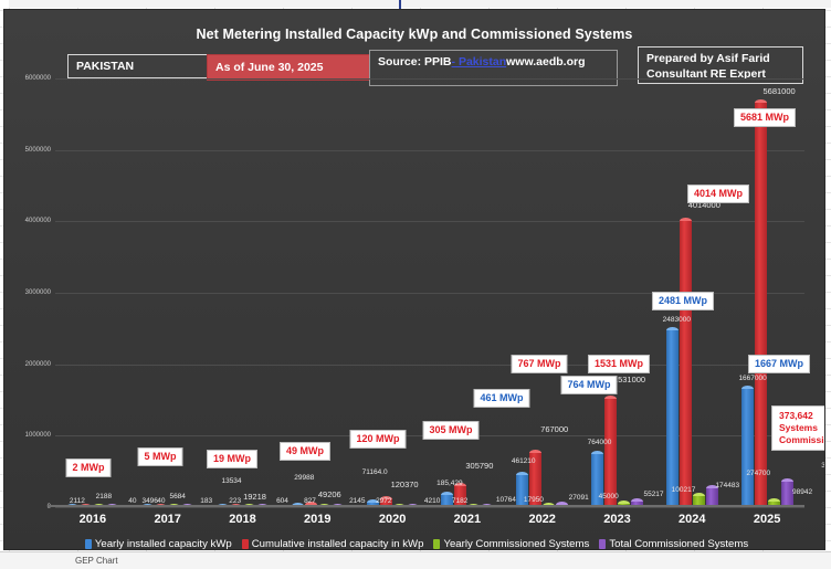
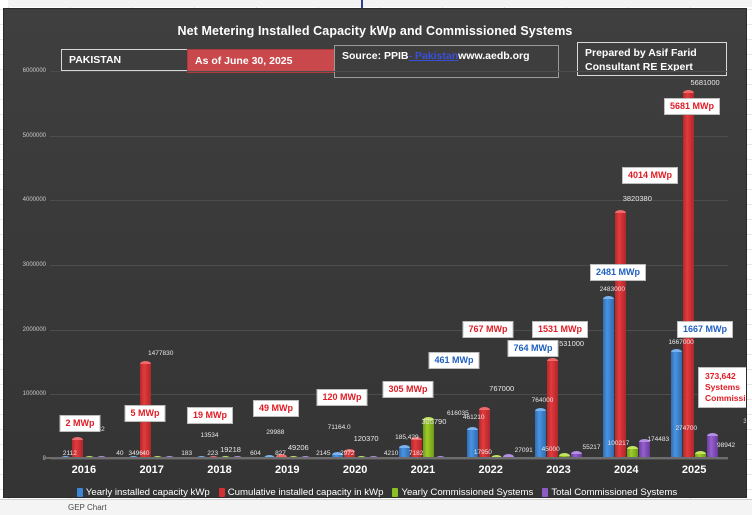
Cumulative installed capacity in kWp/2016: 2188 -> 302432
Cumulative installed capacity in kWp/2017: 5684 -> 1477830
Yearly Commissioned Systems/2021: 10764 -> 616035
Cumulative installed capacity in kWp/2024: 4014000 -> 3820380
